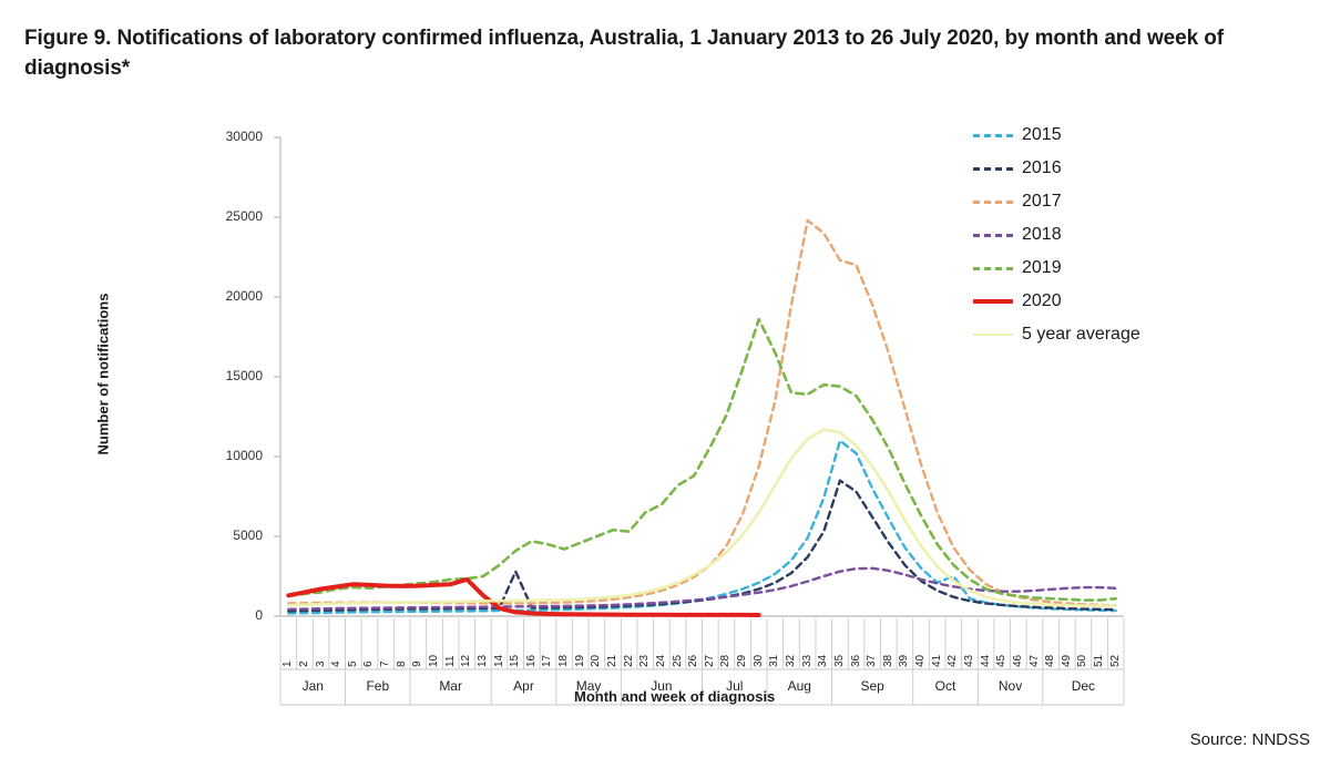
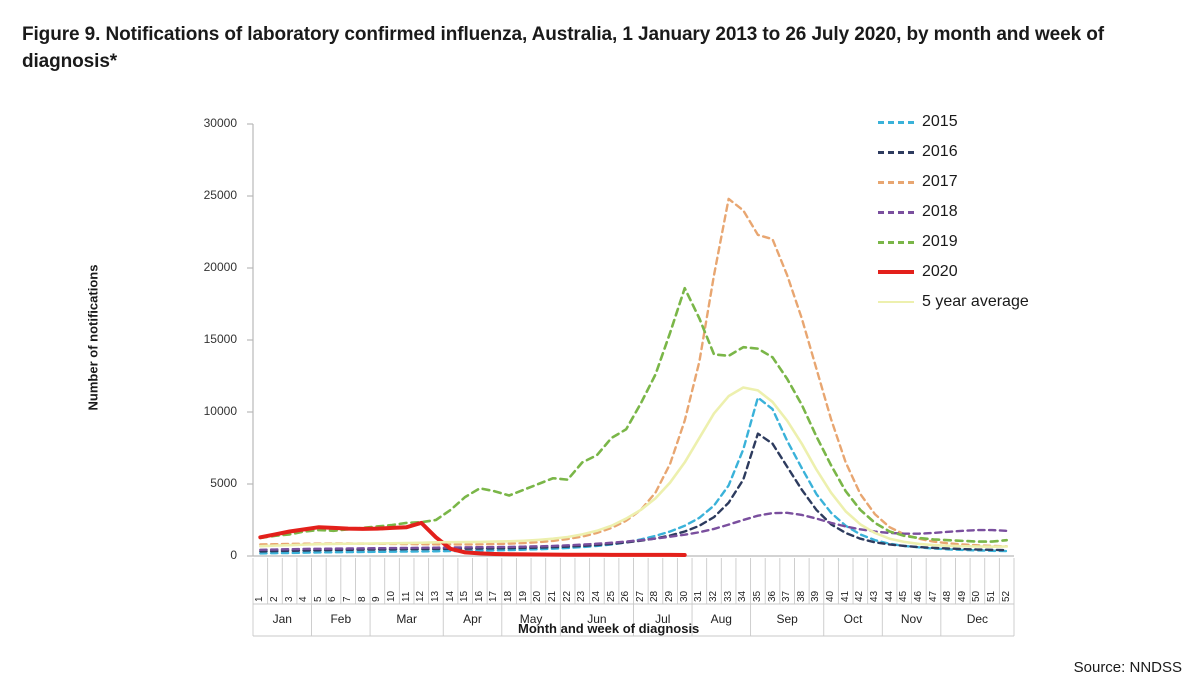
2016/15: 2800 -> 500
2015/42: 2500 -> 1500
